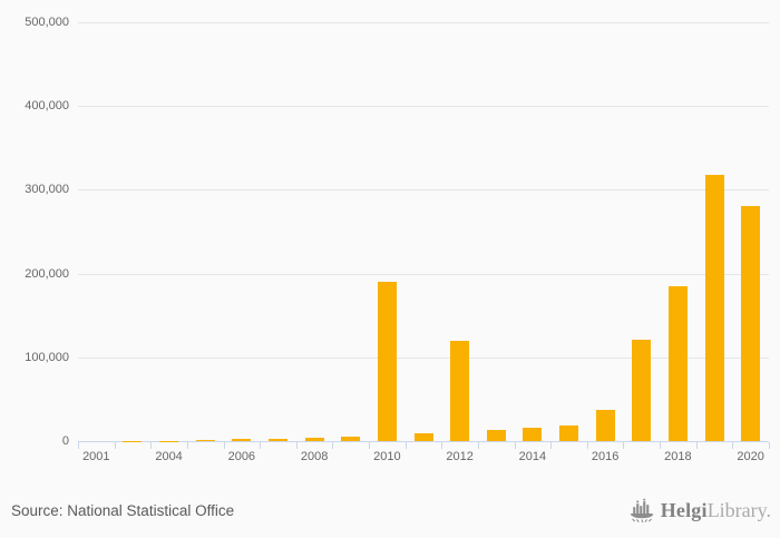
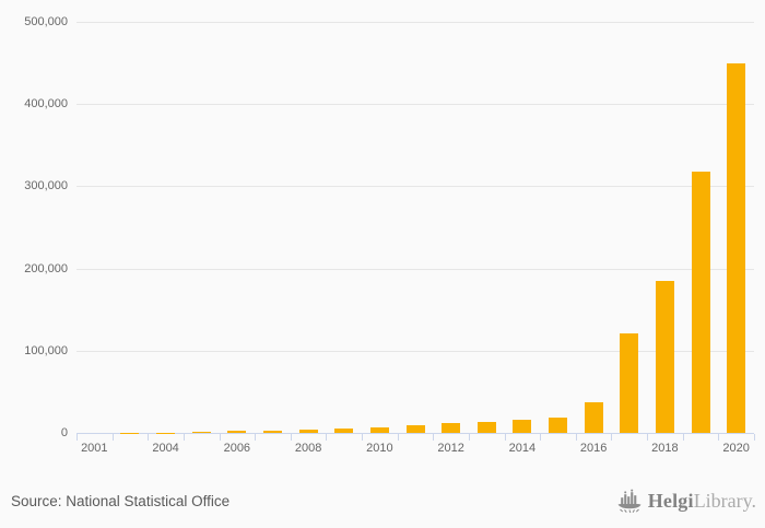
2010: 190000 -> 10000
2012: 120000 -> 10000
2020: 280000 -> 450000
